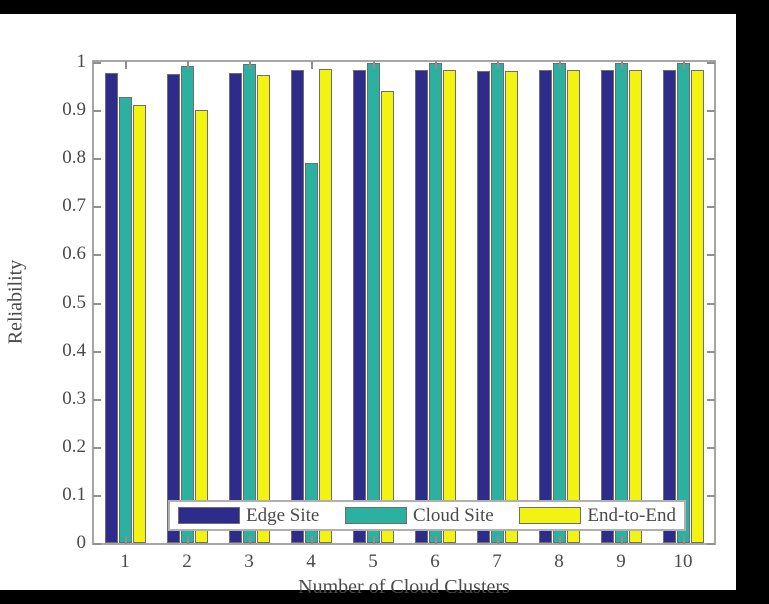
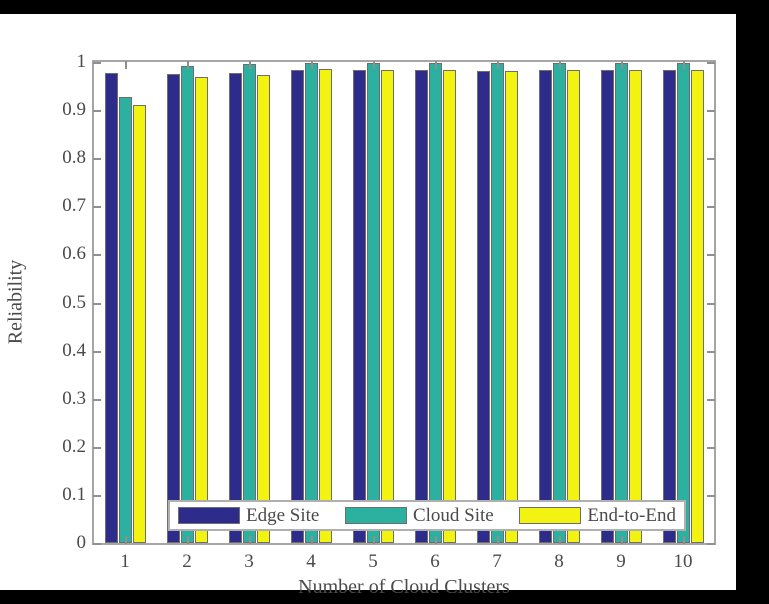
End-to-End/2: 0.90 -> 0.97
Cloud Site/4: 0.79 -> 1.00
End-to-End/5: 0.94 -> 0.98
